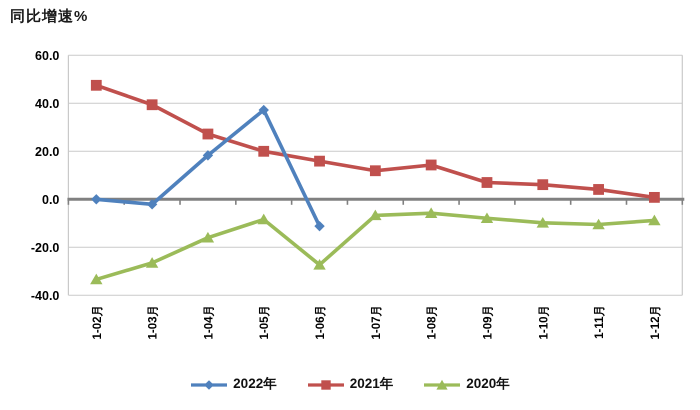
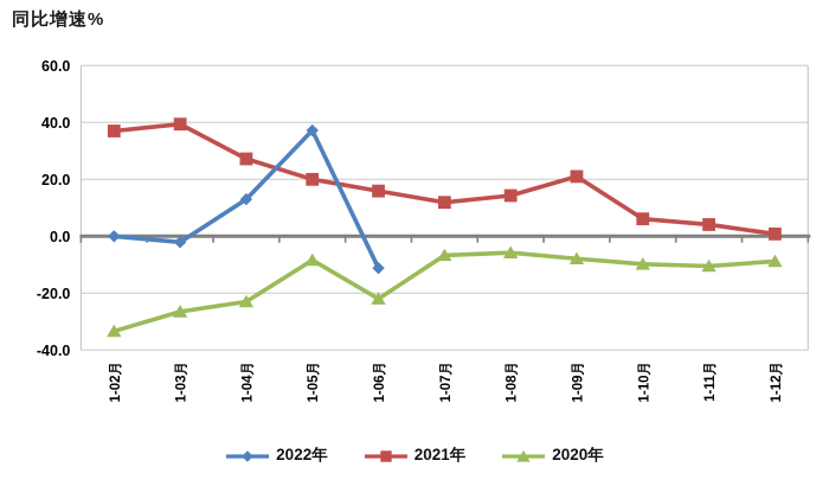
2021年/1-02月: 48 -> 37
2020年/1-04月: -16 -> -23
2022年/1-04月: 18 -> 13
2020年/1-06月: -27 -> -22
2021年/1-09月: 7 -> 21
